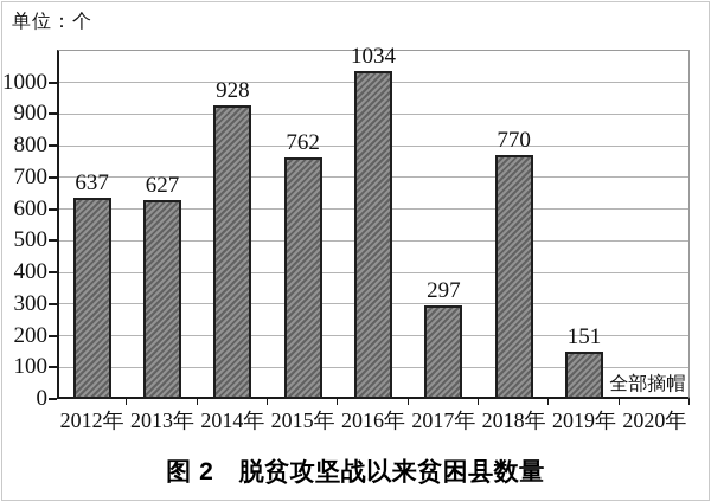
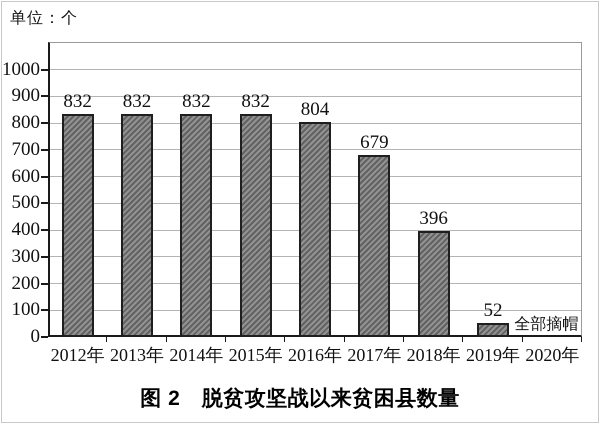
2012年: 637 -> 832
2013年: 627 -> 832
2014年: 928 -> 832
2015年: 762 -> 832
2016年: 1034 -> 804
2017年: 297 -> 679
2018年: 770 -> 396
2019年: 151 -> 52
